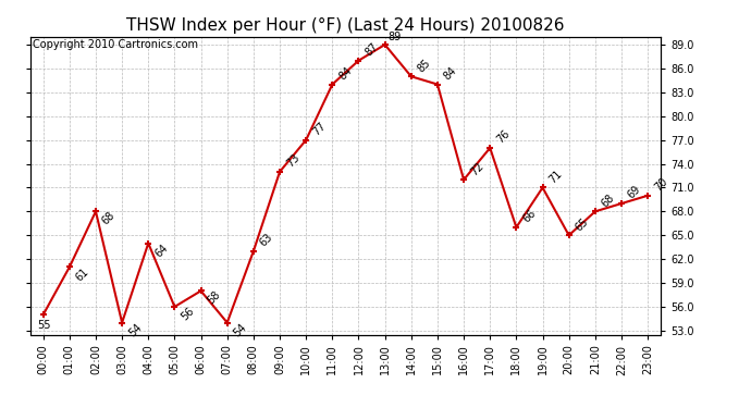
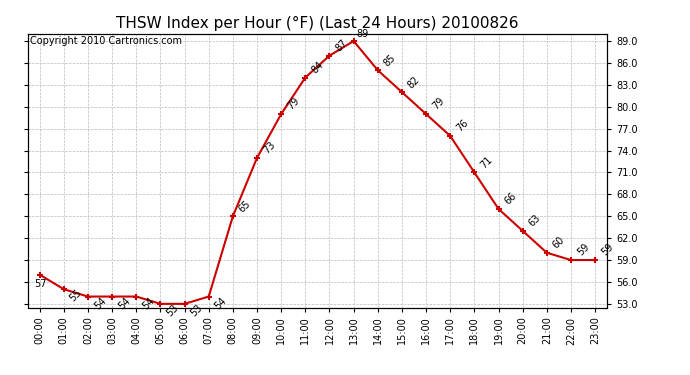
00:00: 55 -> 57
01:00: 61 -> 55
02:00: 68 -> 54
04:00: 64 -> 54
05:00: 56 -> 53
06:00: 58 -> 53
08:00: 63 -> 65
10:00: 77 -> 79
15:00: 84 -> 82
16:00: 72 -> 79
18:00: 66 -> 71
19:00: 71 -> 66
20:00: 65 -> 63
21:00: 68 -> 60
22:00: 69 -> 59
23:00: 70 -> 59
